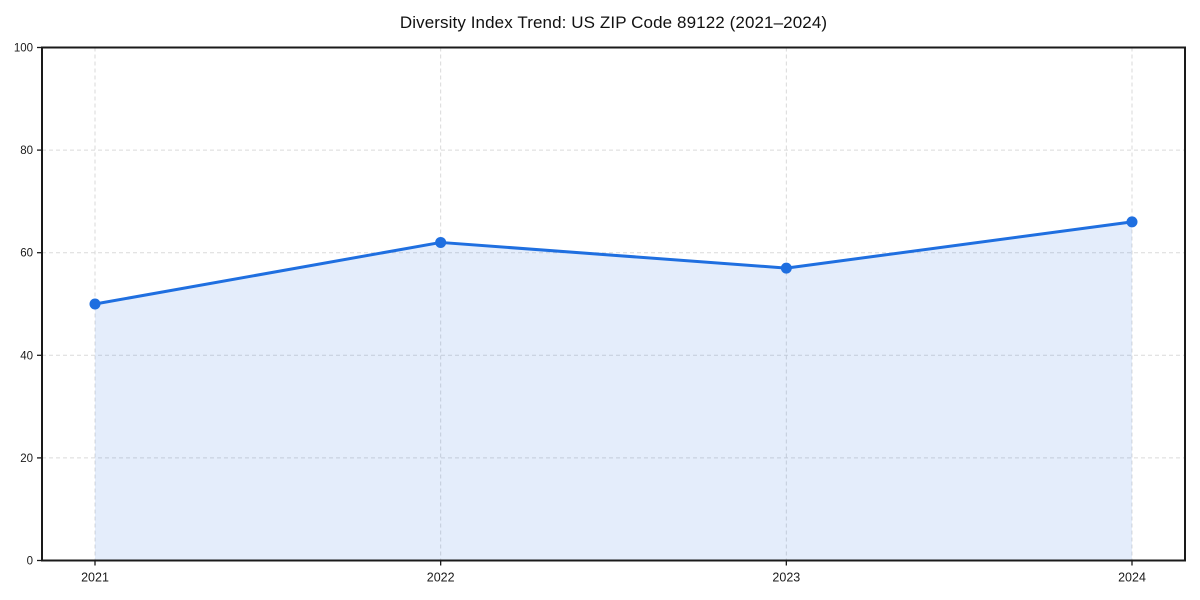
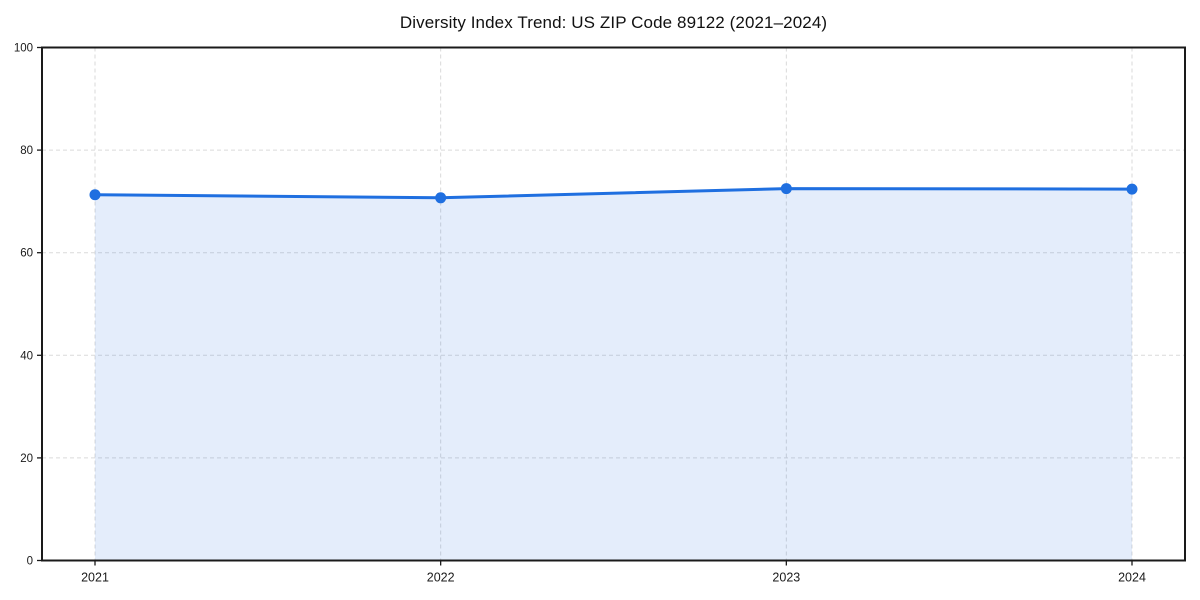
2021: 50 -> 71
2022: 62 -> 71
2023: 57 -> 72
2024: 66 -> 72
